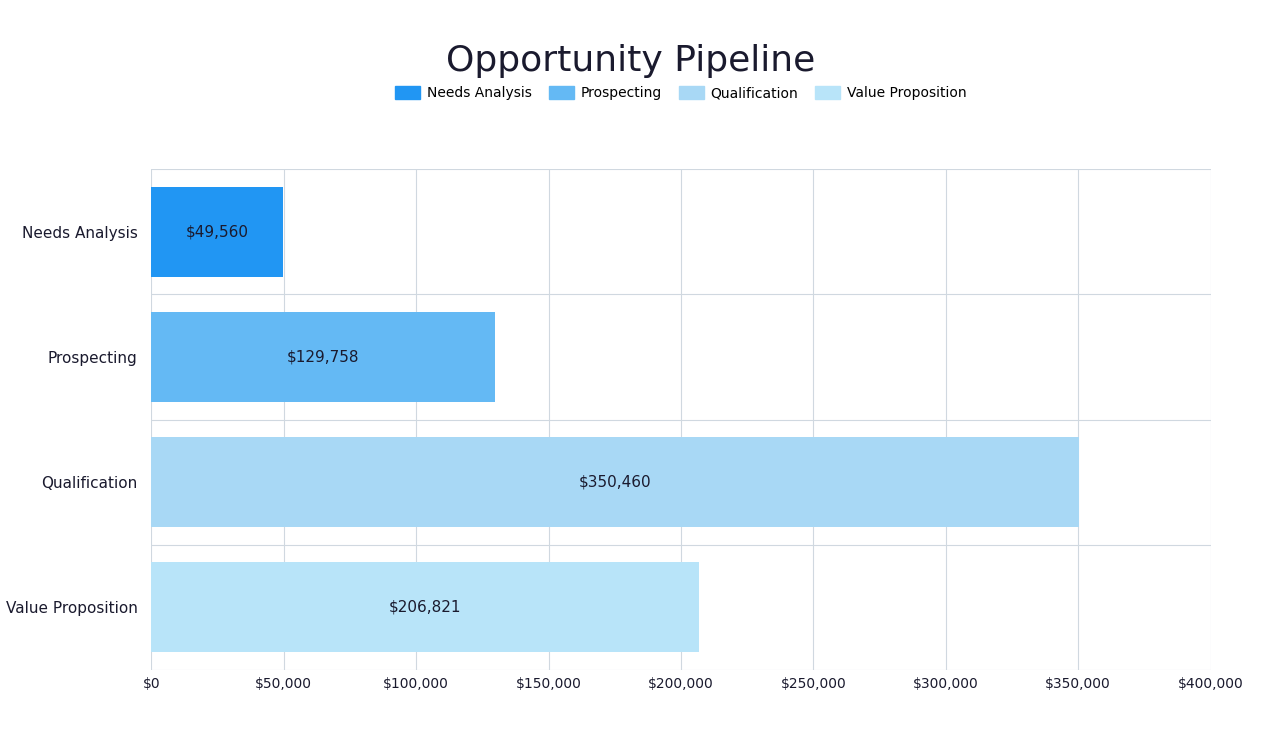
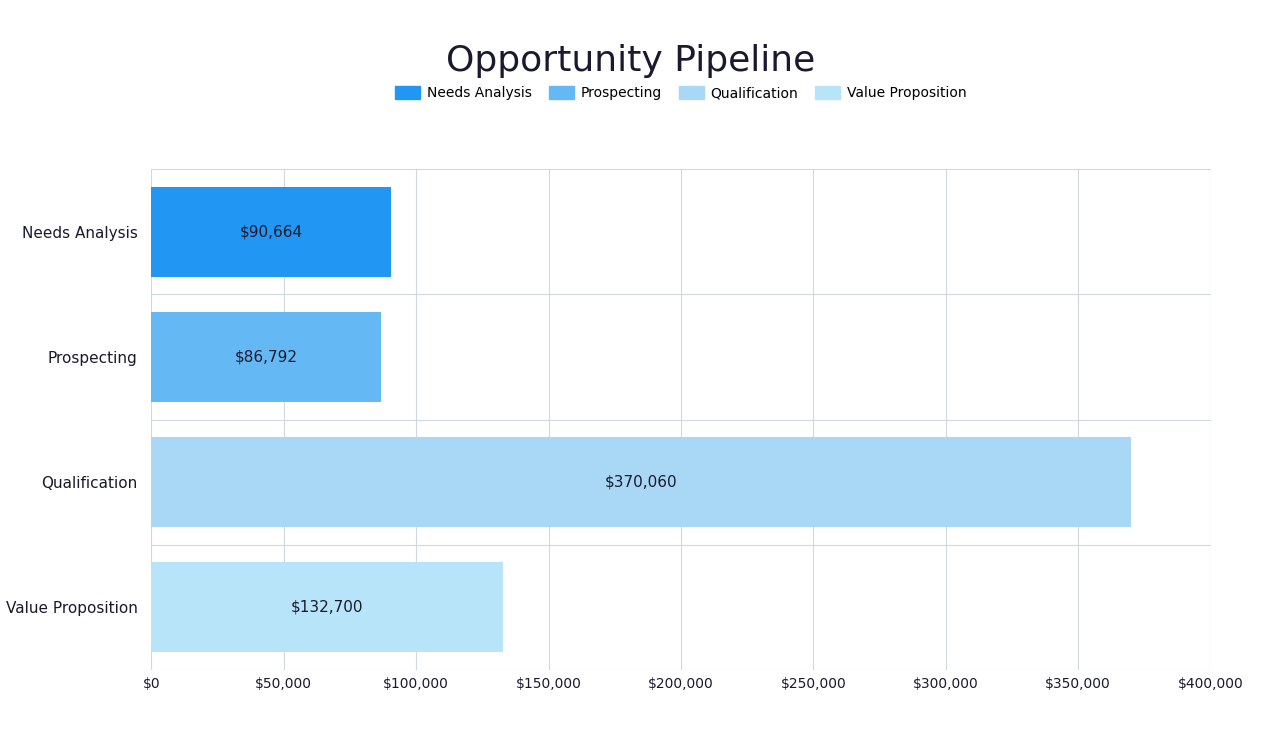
Needs Analysis: $49,560 -> $90,664
Prospecting: $129,758 -> $86,792
Qualification: $350,460 -> $370,060
Value Proposition: $206,821 -> $132,700
